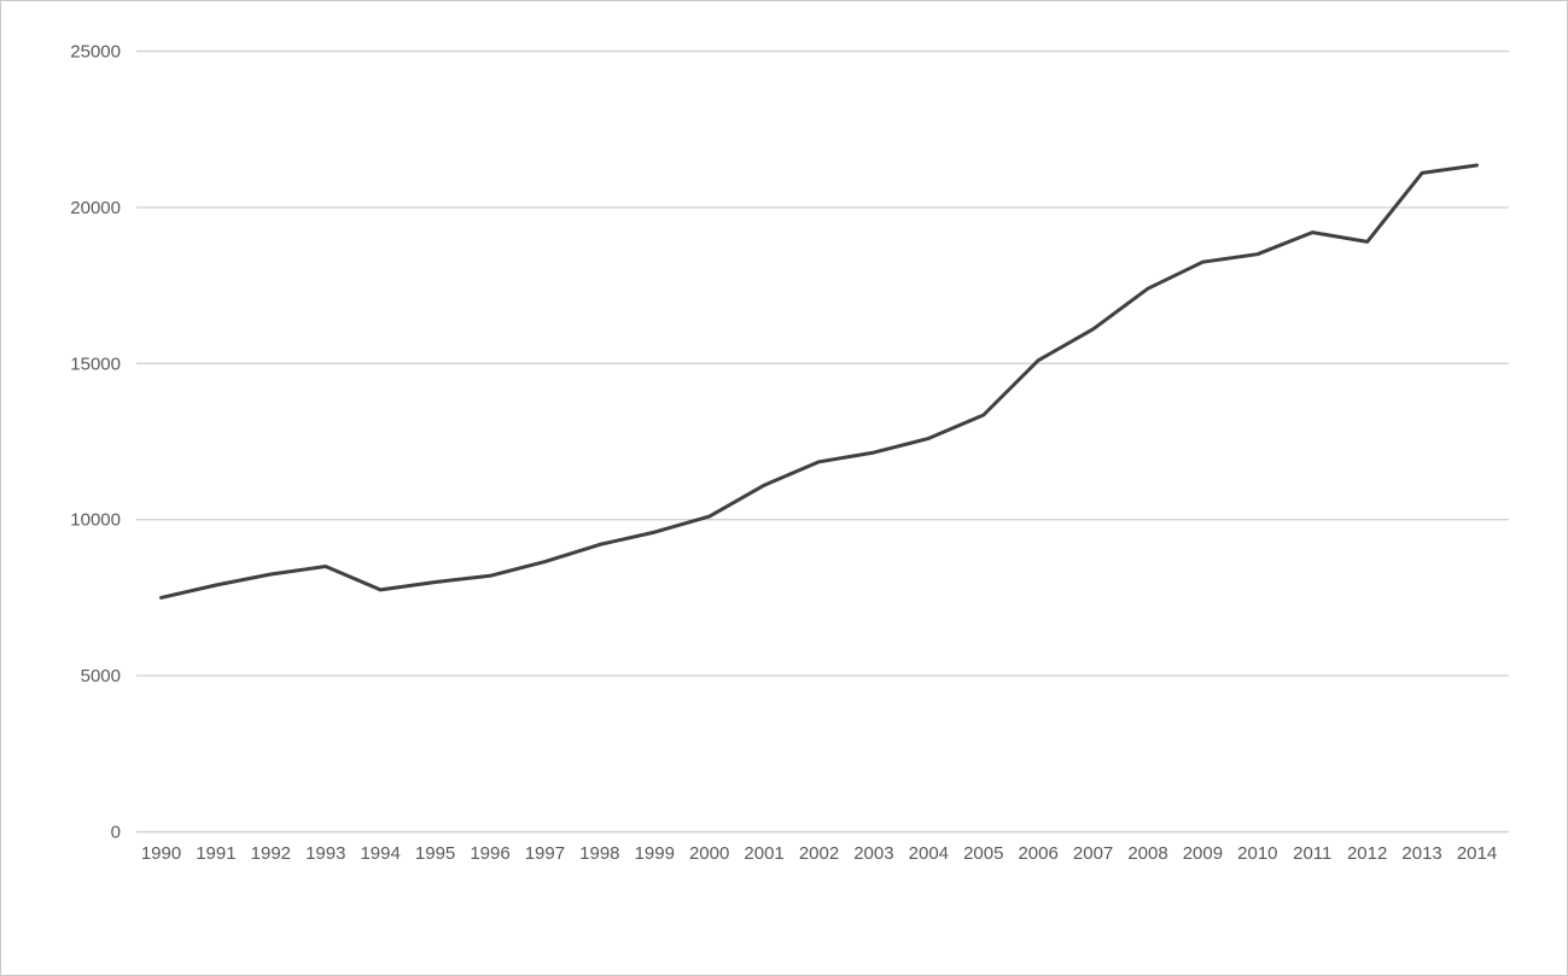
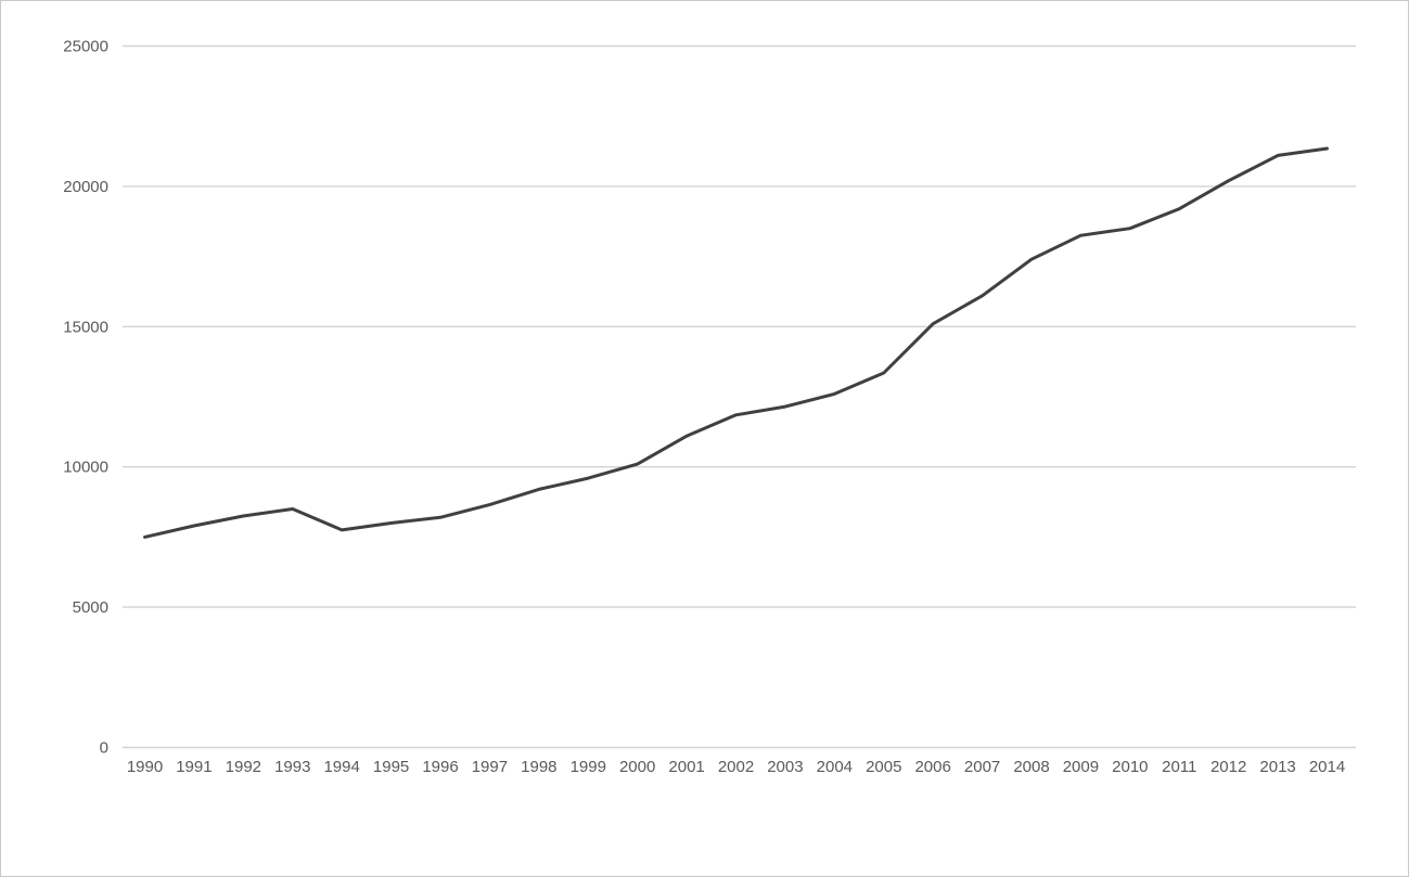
2012: 18900 -> 20200
